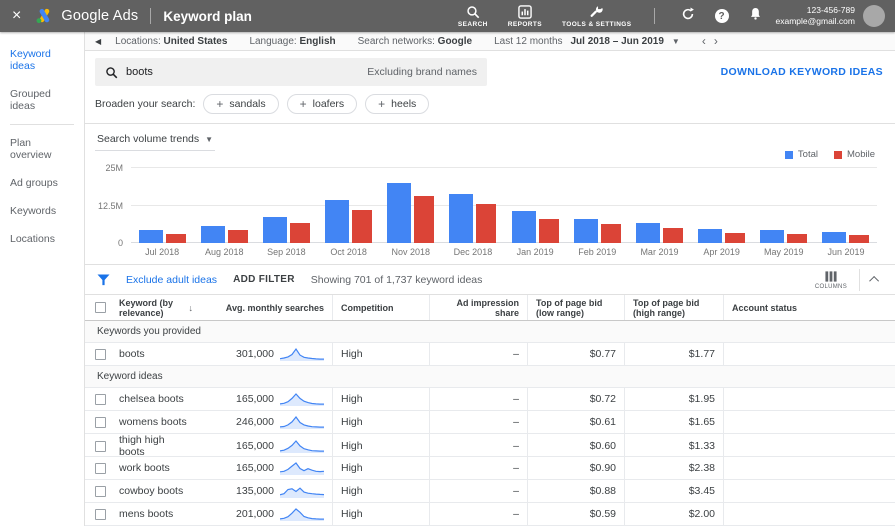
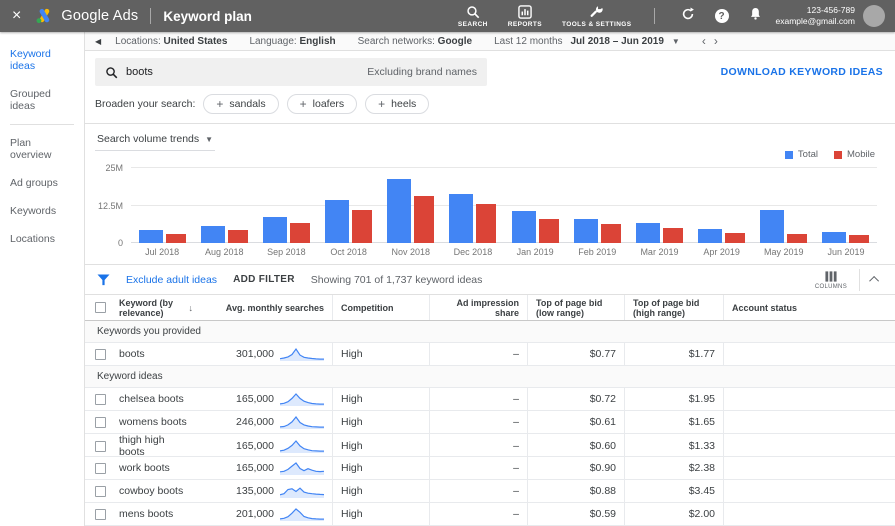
Total/Nov 2018: 20M -> 21M
Total/May 2019: 4M -> 11M
